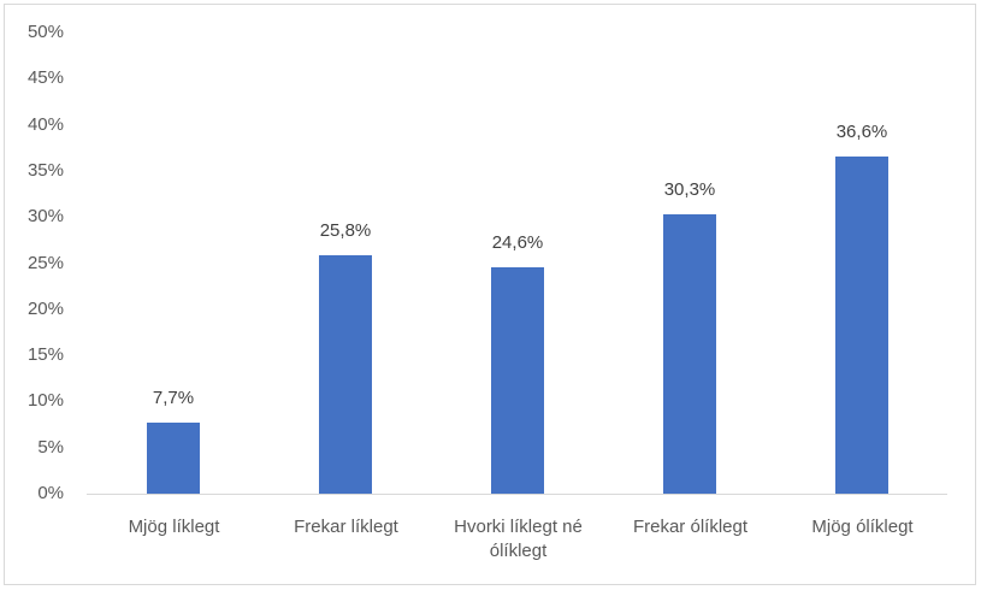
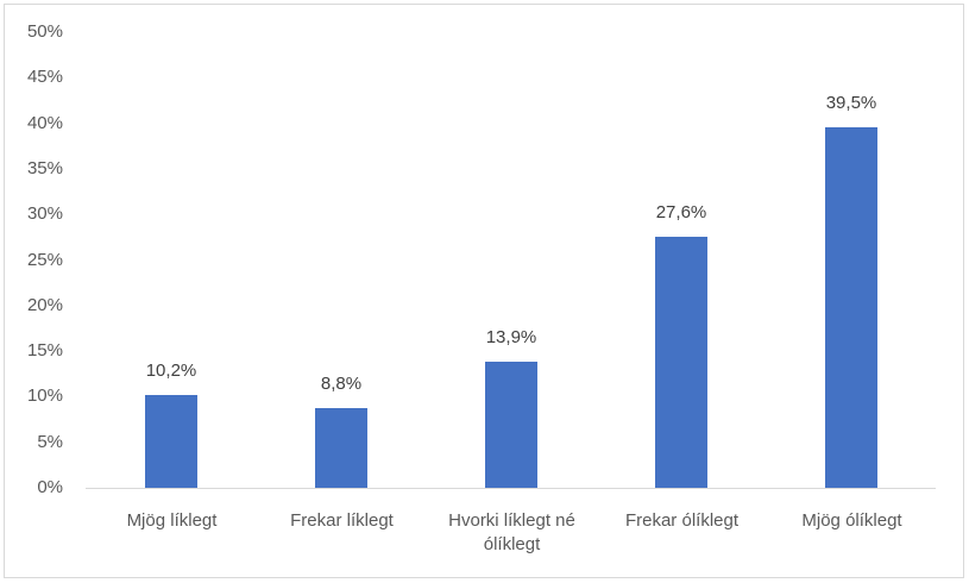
Mjög líklegt: 7,7% -> 10,2%
Frekar líklegt: 25,8% -> 8,8%
Hvorki líklegt né ólíklegt: 24,6% -> 13,9%
Frekar ólíklegt: 30,3% -> 27,6%
Mjög ólíklegt: 36,6% -> 39,5%
